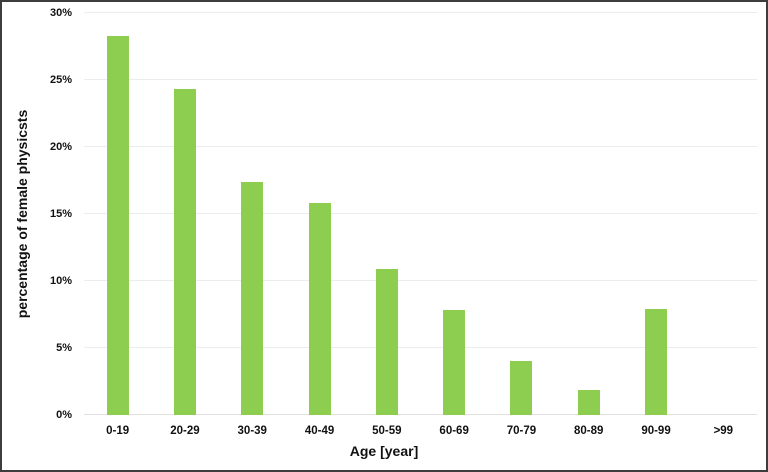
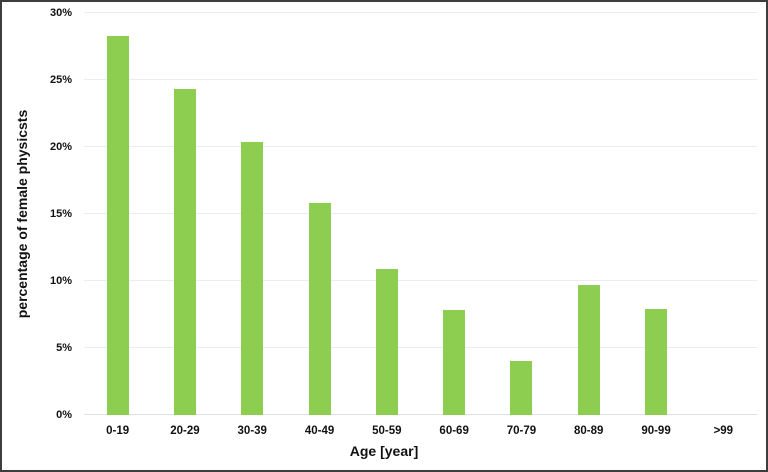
30-39: 17.4% -> 20.4%
80-89: 1.9% -> 9.7%
